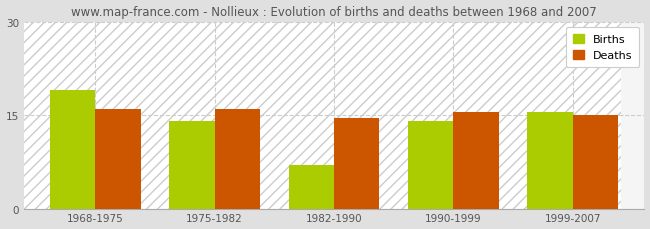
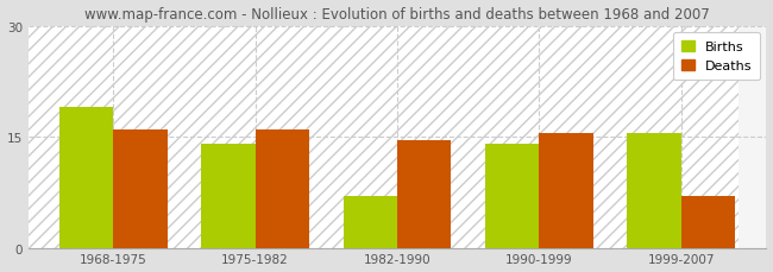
Deaths/1999-2007: 15.0 -> 7.0
